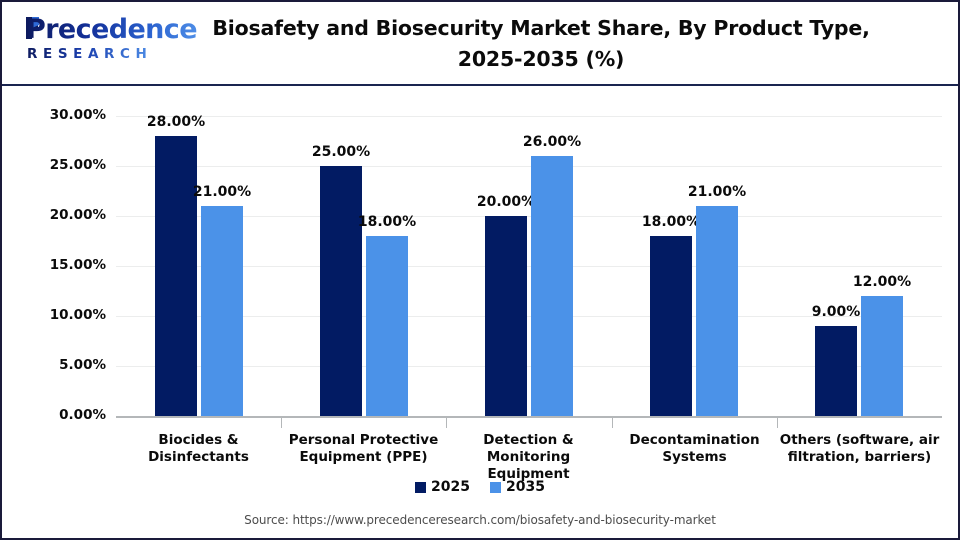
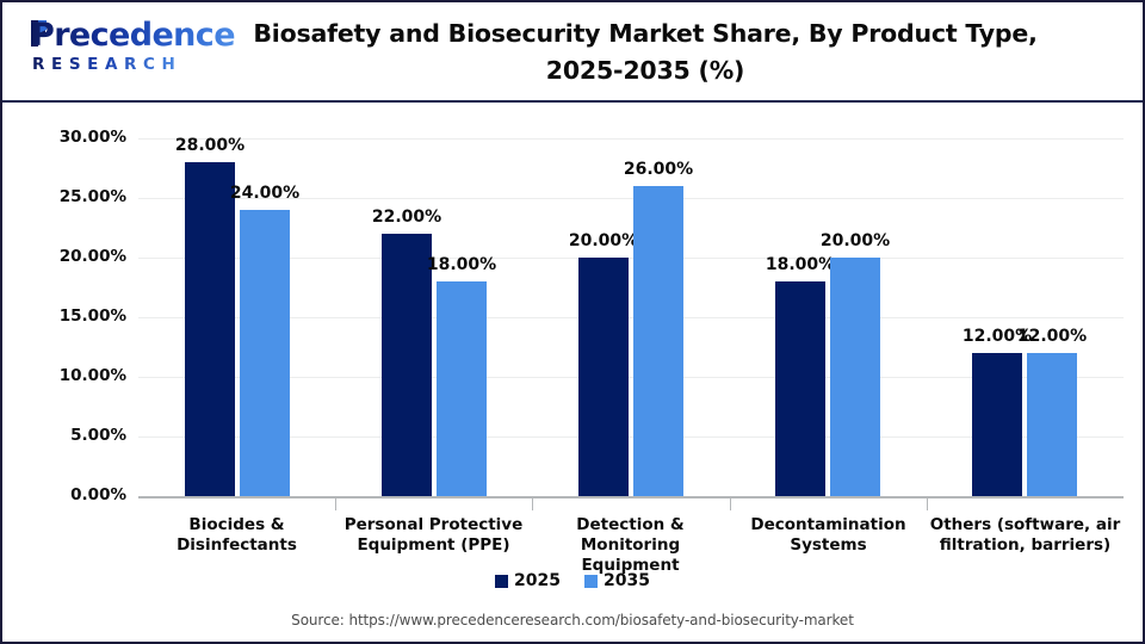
2035/Biocides & Disinfectants: 21.00% -> 24.00%
2025/Personal Protective Equipment (PPE): 25.00% -> 22.00%
2035/Decontamination Systems: 21.00% -> 20.00%
2025/Others (software, air filtration, barriers): 9.00% -> 12.00%
